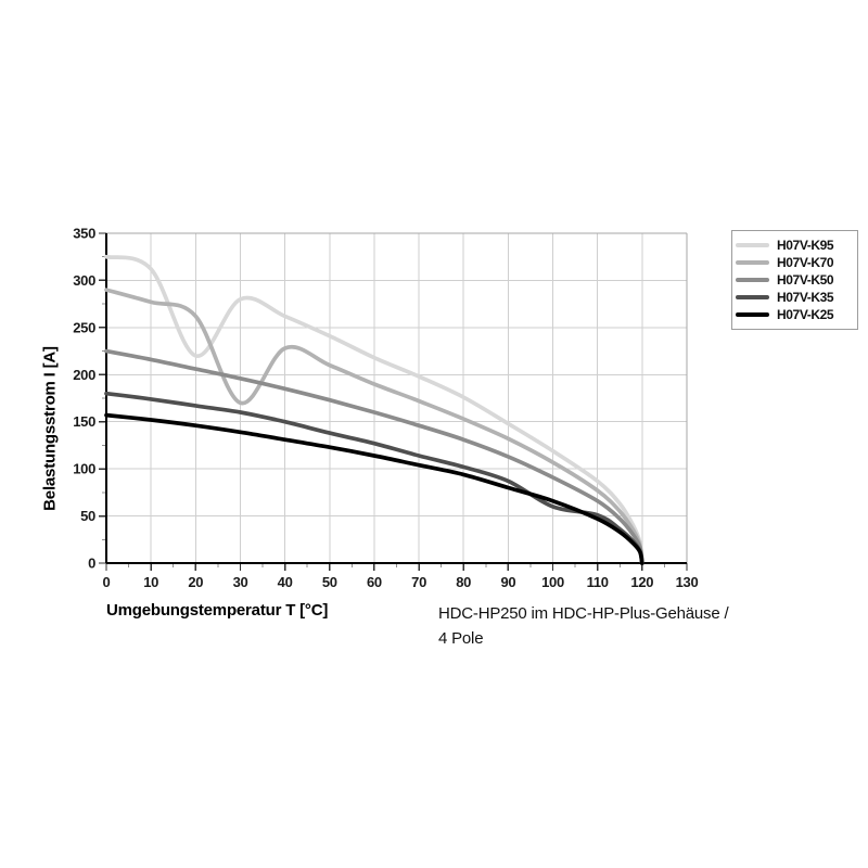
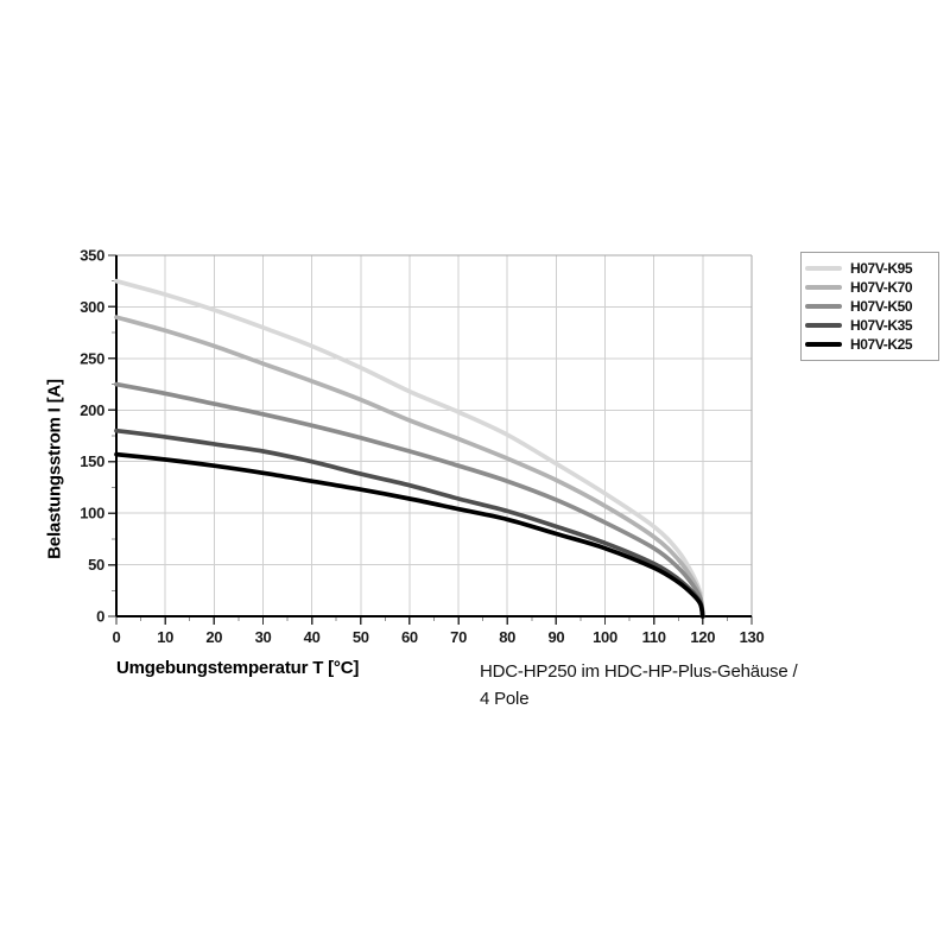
H07V-K95/20: 220 -> 300
H07V-K70/30: 170 -> 240
H07V-K35/100: 60 -> 70
